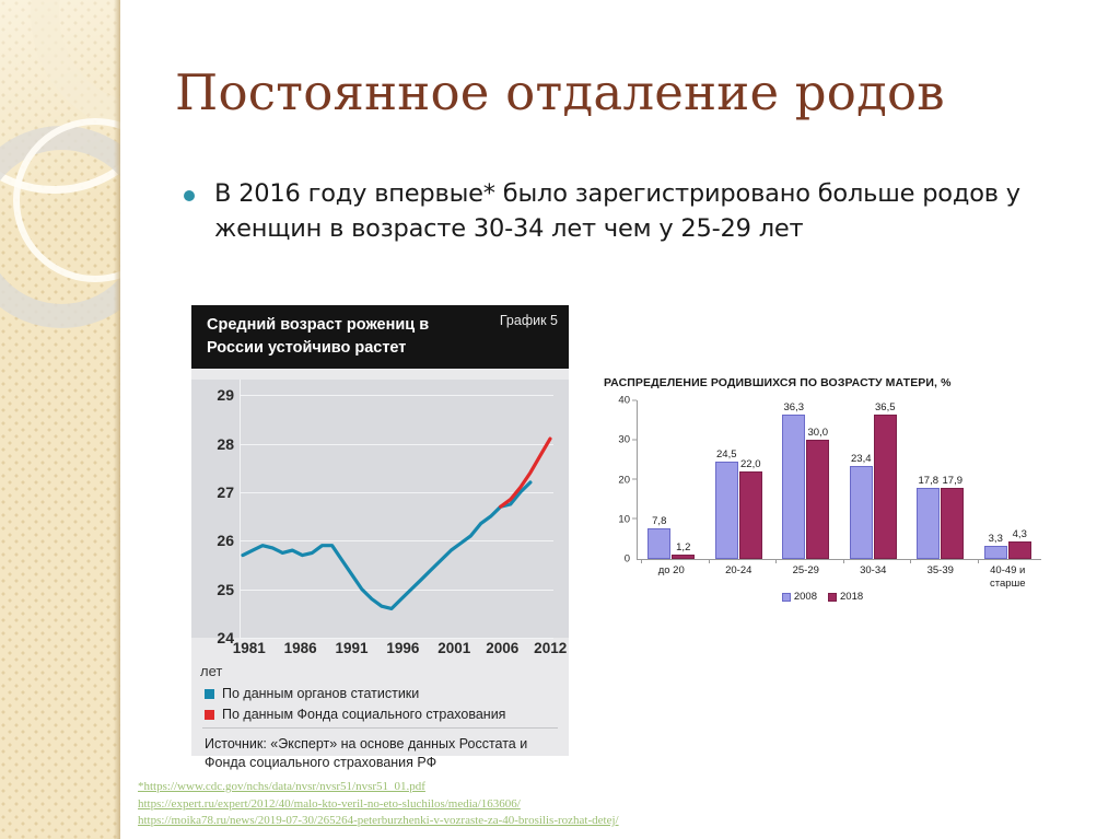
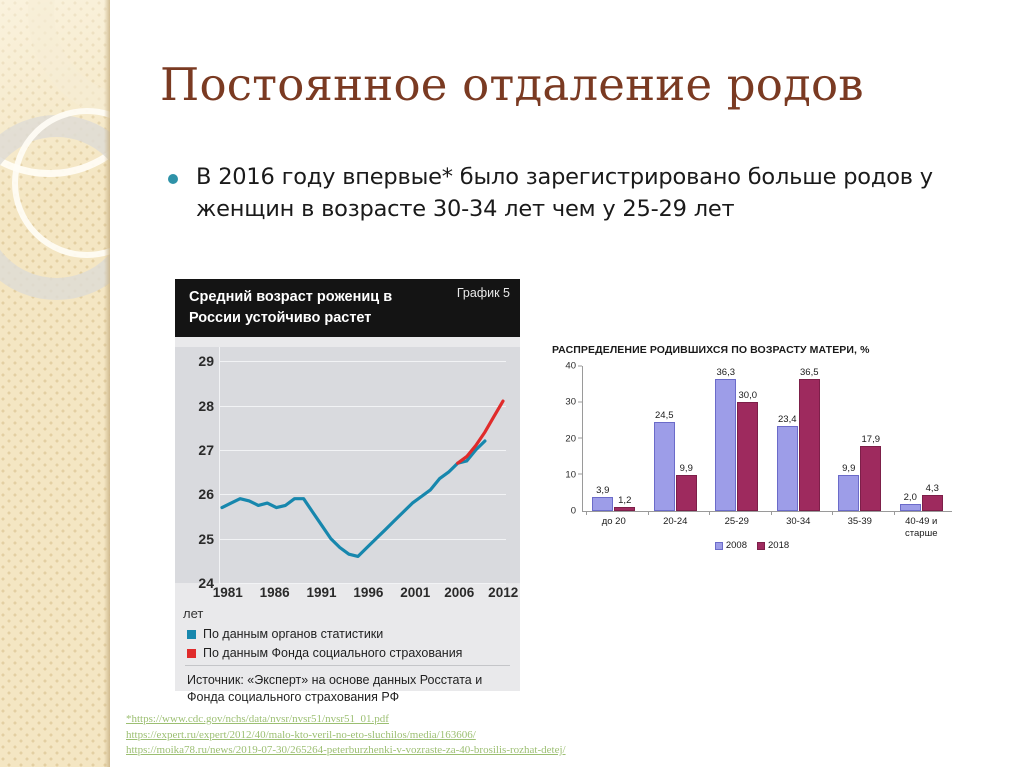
РАСПРЕДЕЛЕНИЕ РОДИВШИХСЯ ПО ВОЗРАСТУ МАТЕРИ, %/2008/до 20: 7,8 -> 3,9
РАСПРЕДЕЛЕНИЕ РОДИВШИХСЯ ПО ВОЗРАСТУ МАТЕРИ, %/2018/20-24: 22,0 -> 9,9
РАСПРЕДЕЛЕНИЕ РОДИВШИХСЯ ПО ВОЗРАСТУ МАТЕРИ, %/2008/35-39: 17,8 -> 9,9
РАСПРЕДЕЛЕНИЕ РОДИВШИХСЯ ПО ВОЗРАСТУ МАТЕРИ, %/2008/40-49 и старше: 3,3 -> 2,0
